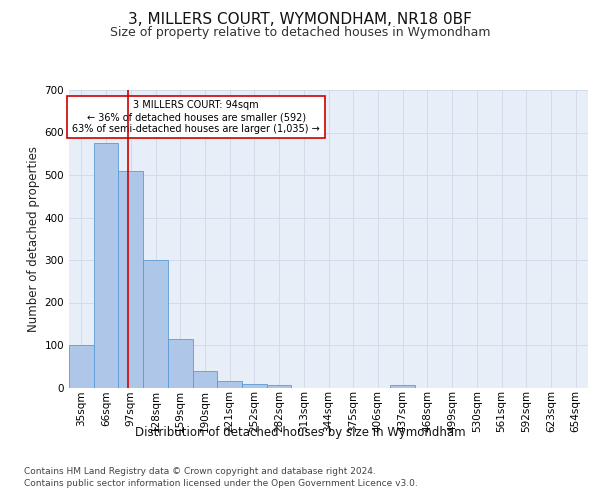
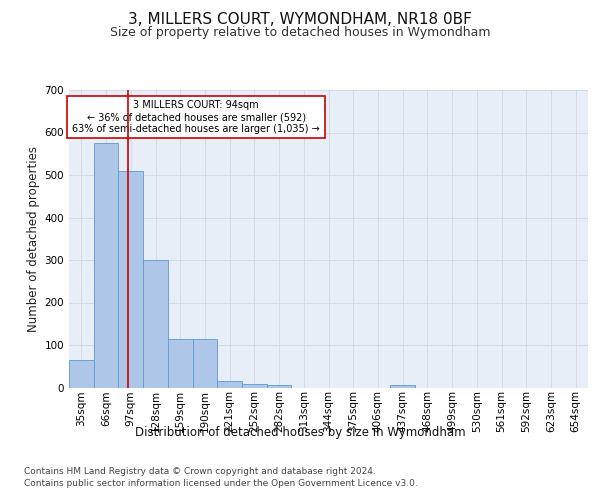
35sqm: 100 -> 65
190sqm: 38 -> 115
